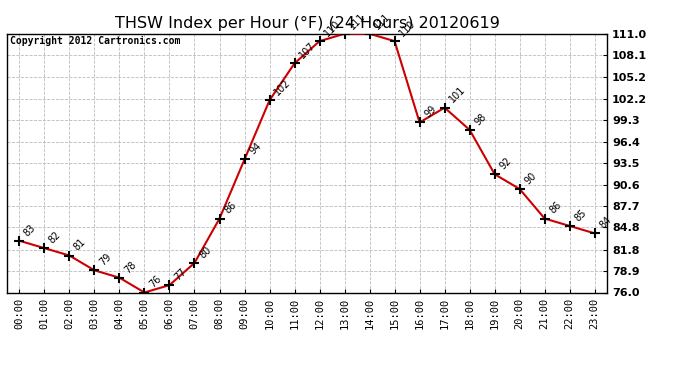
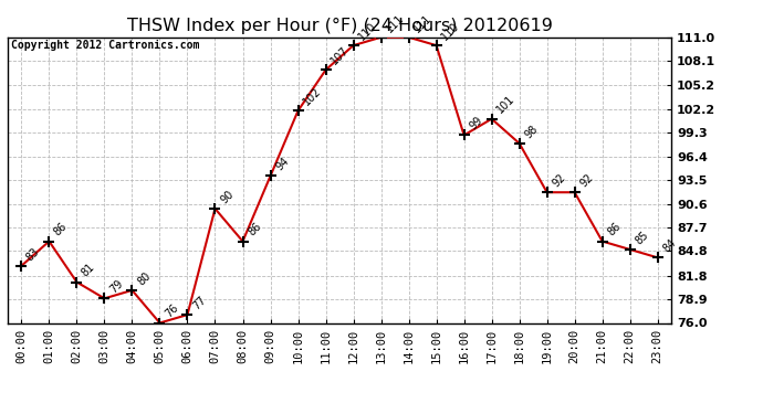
01:00: 82 -> 86
04:00: 78 -> 80
07:00: 80 -> 90
20:00: 90 -> 92
